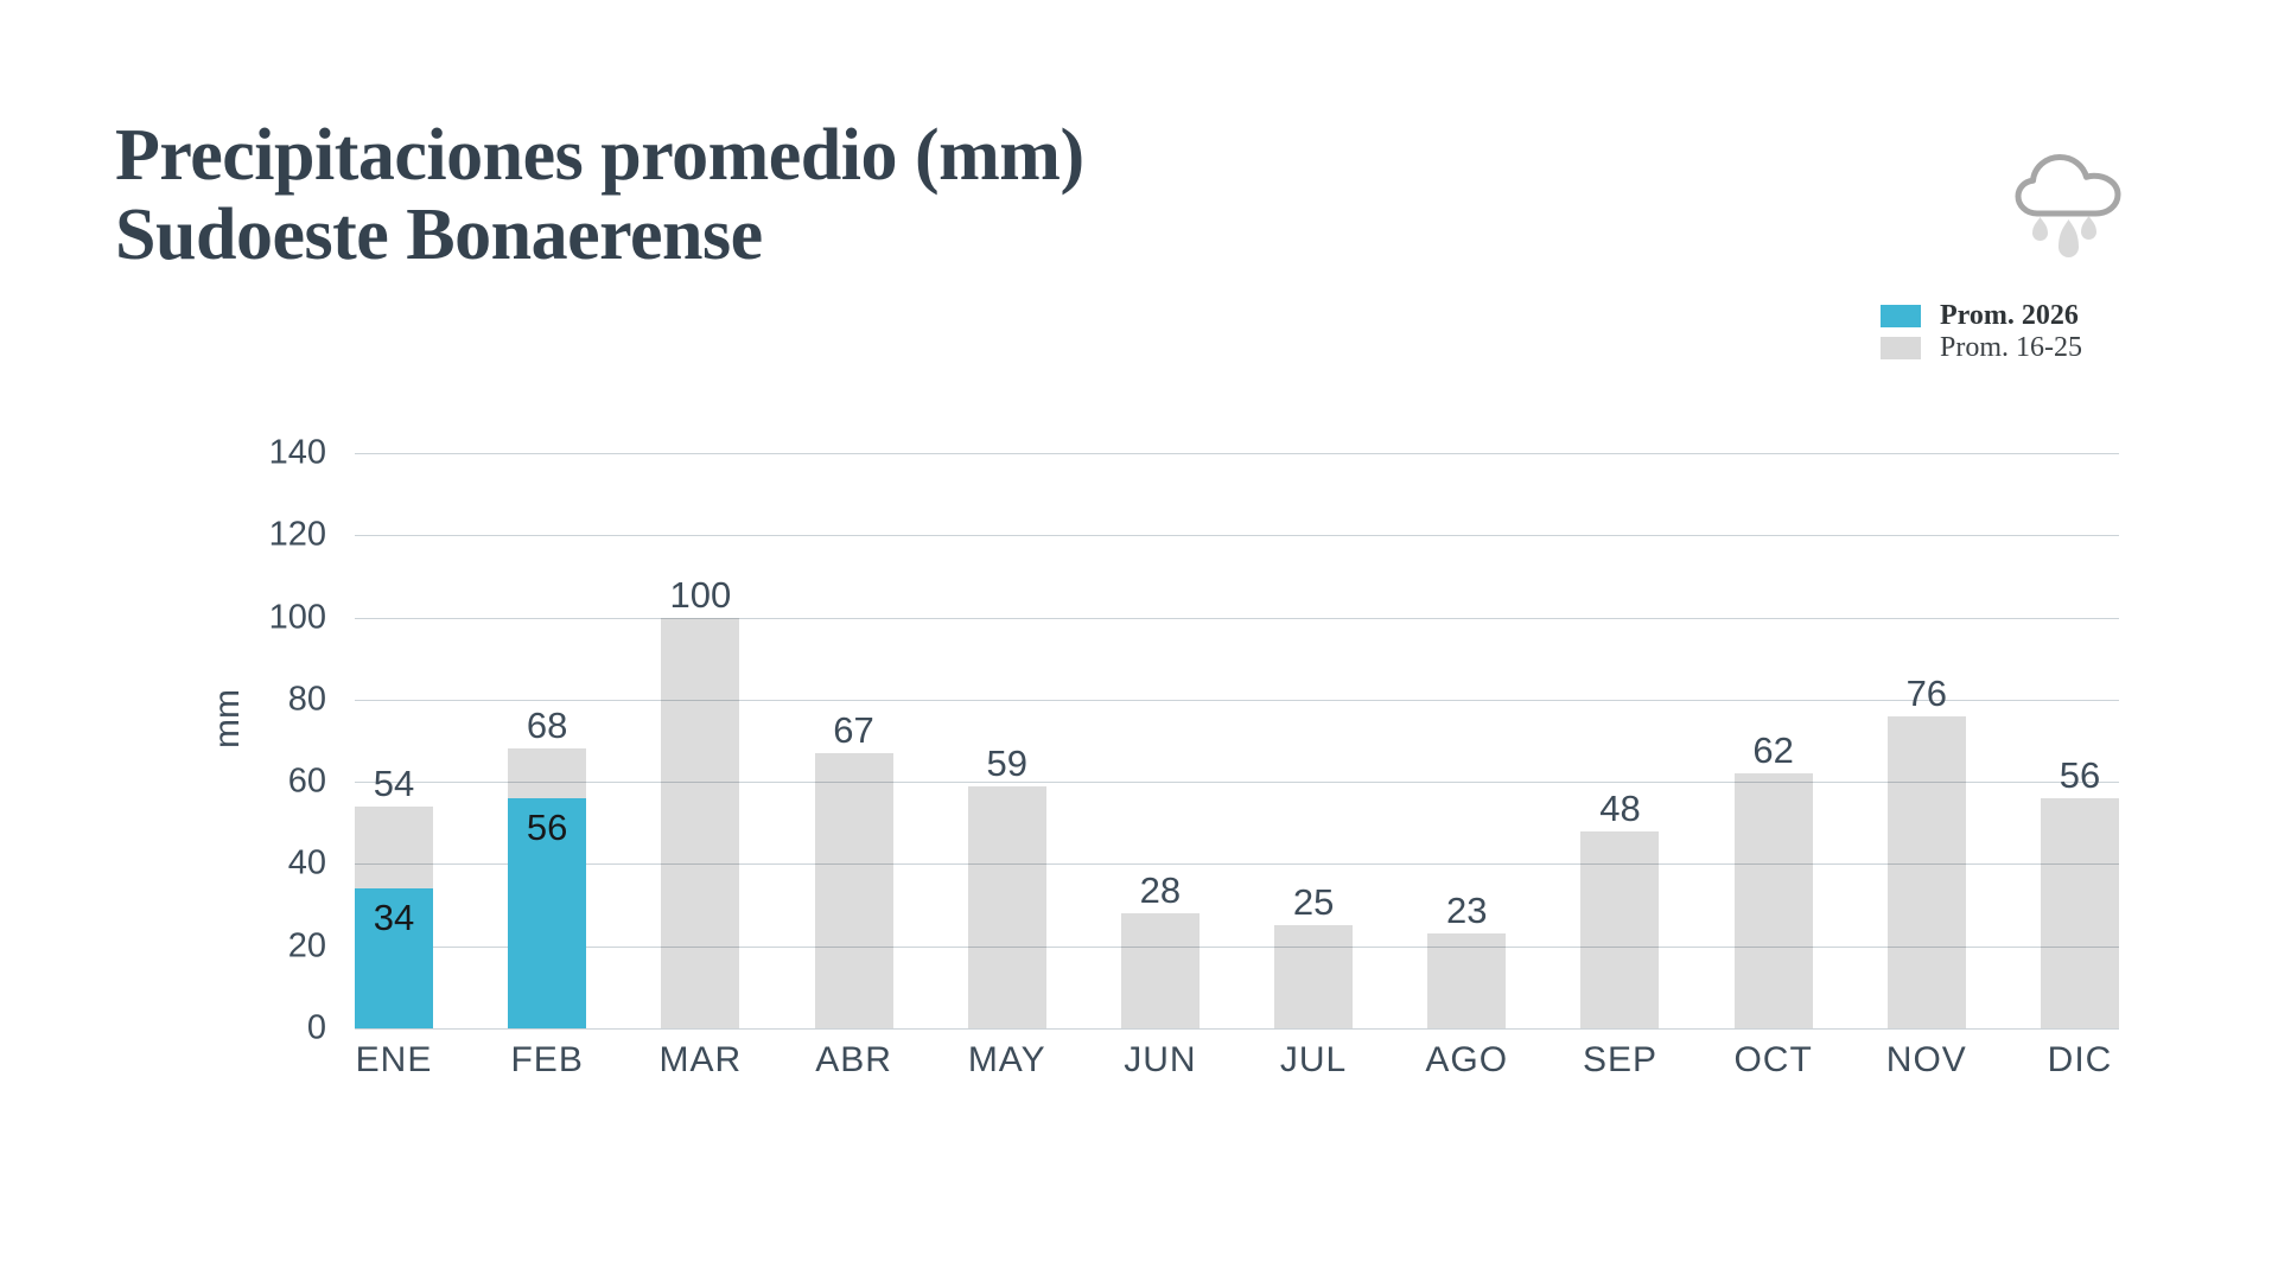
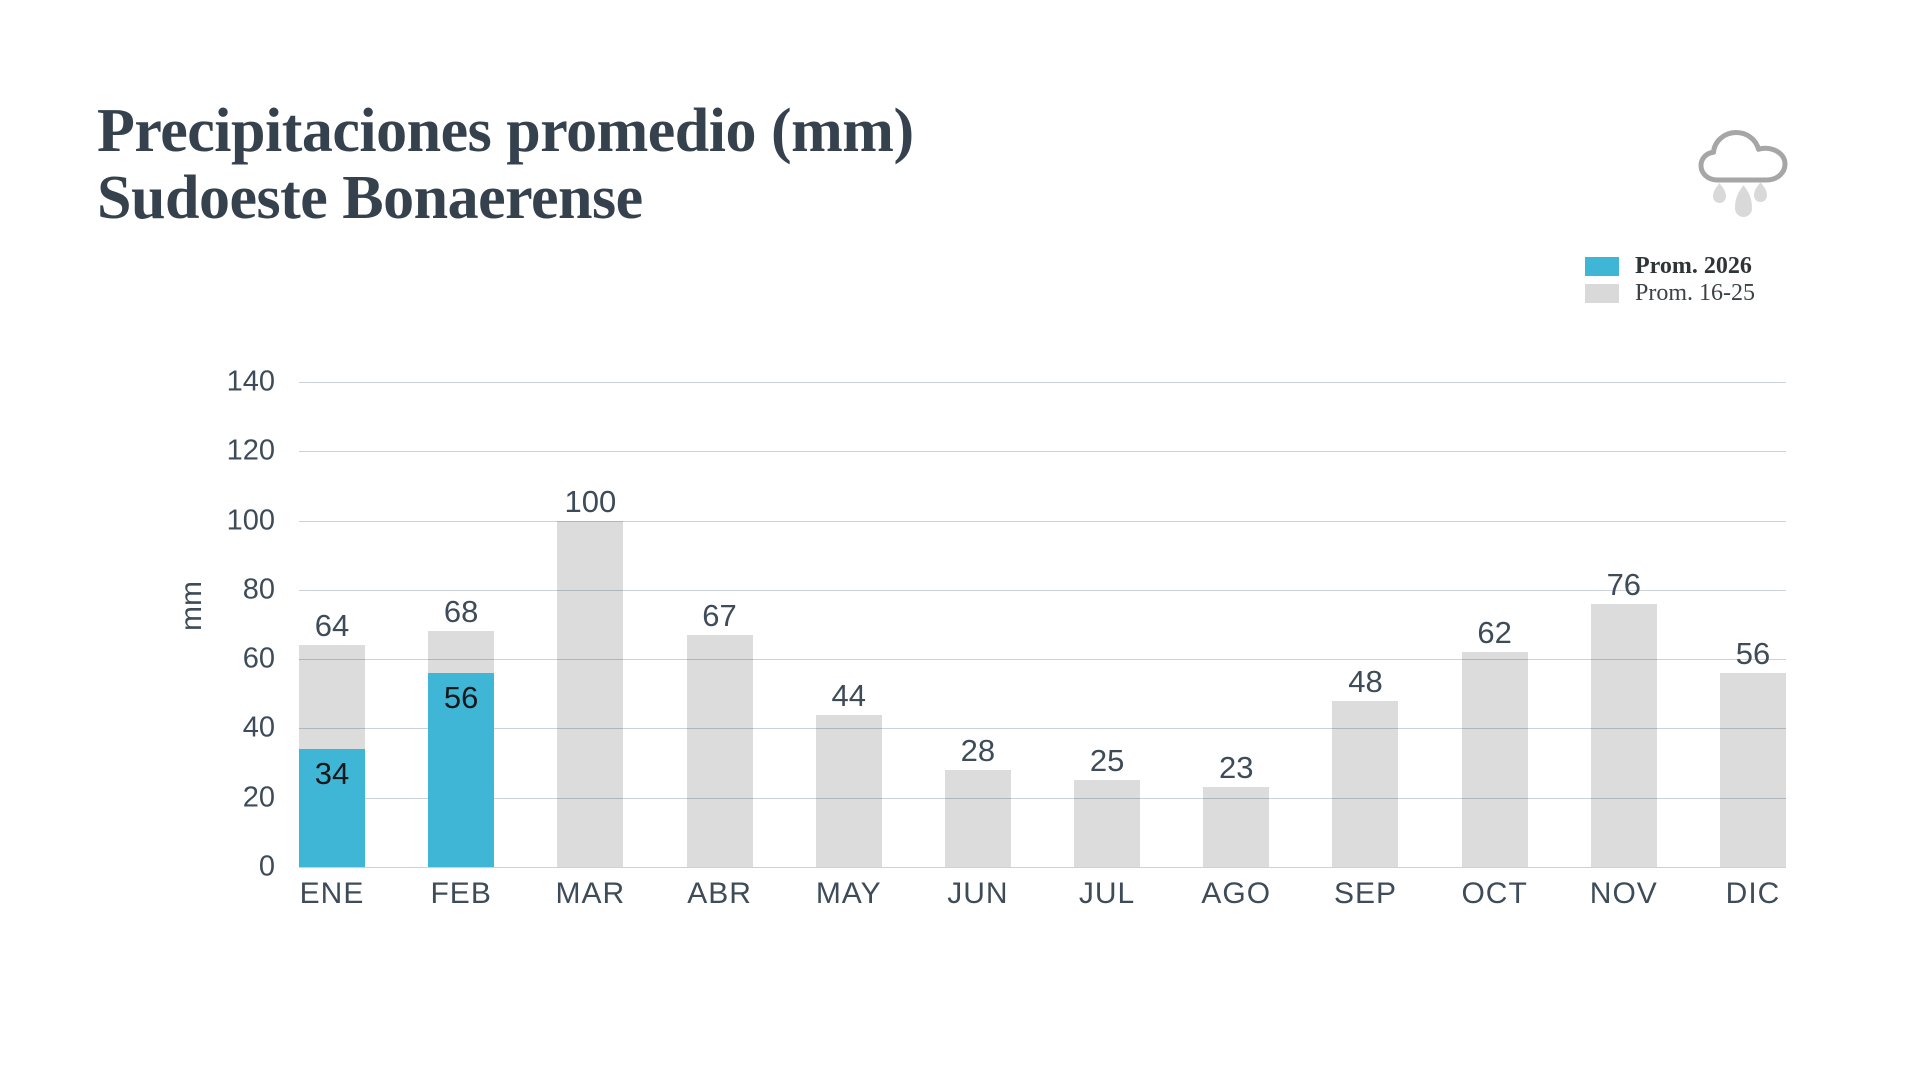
Prom. 16-25/ENE: 54 -> 64
Prom. 16-25/MAY: 59 -> 44
